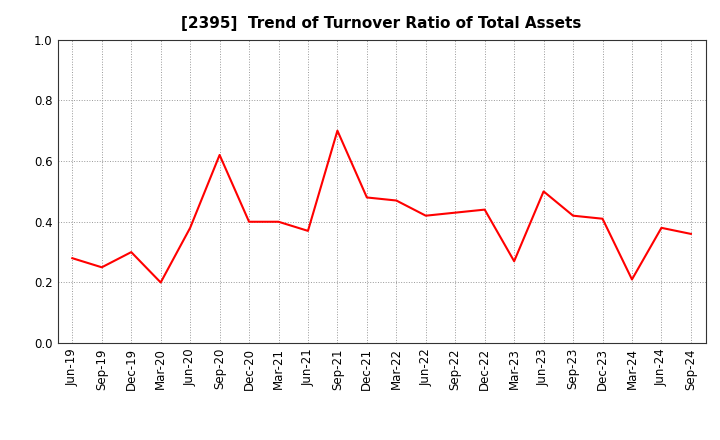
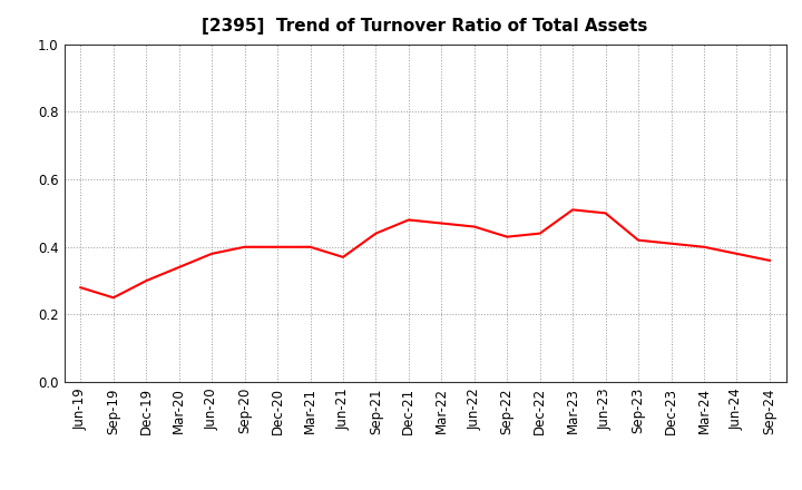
Mar-20: 0.20 -> 0.34
Sep-20: 0.62 -> 0.40
Sep-21: 0.70 -> 0.44
Jun-22: 0.42 -> 0.46
Mar-23: 0.27 -> 0.51
Mar-24: 0.21 -> 0.40
